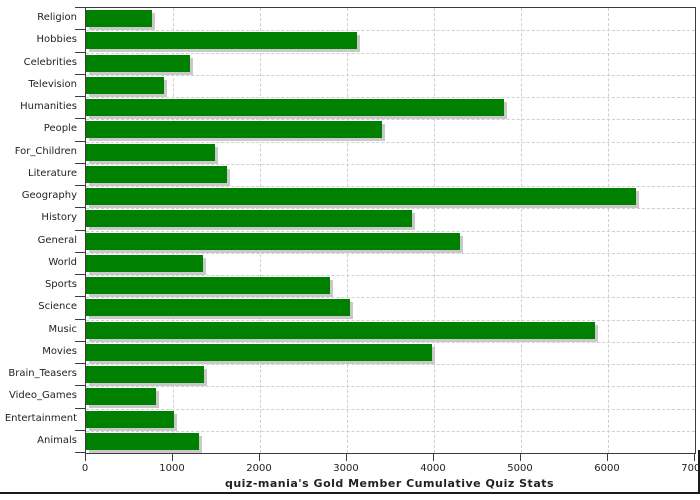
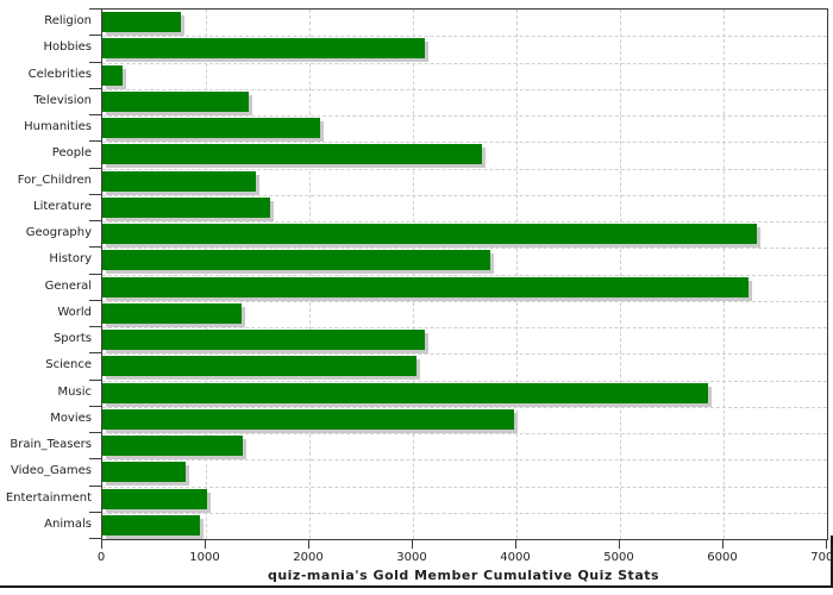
Celebrities: 1200 -> 200
Television: 900 -> 1400
Humanities: 4800 -> 2100
People: 3400 -> 3700
General: 4300 -> 6200
Sports: 2800 -> 3100
Animals: 1300 -> 900
